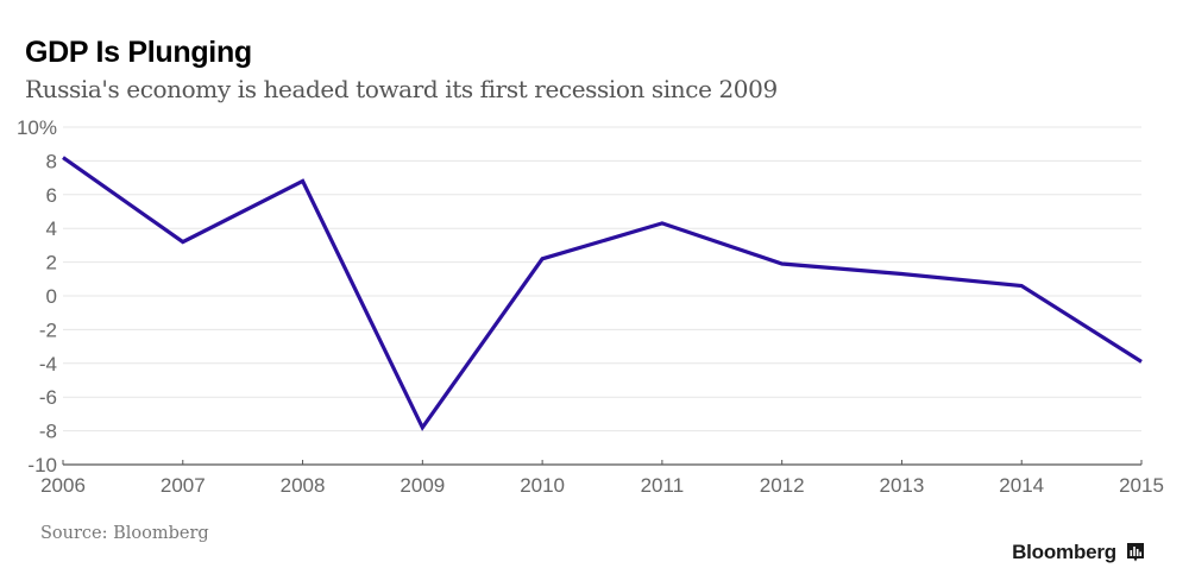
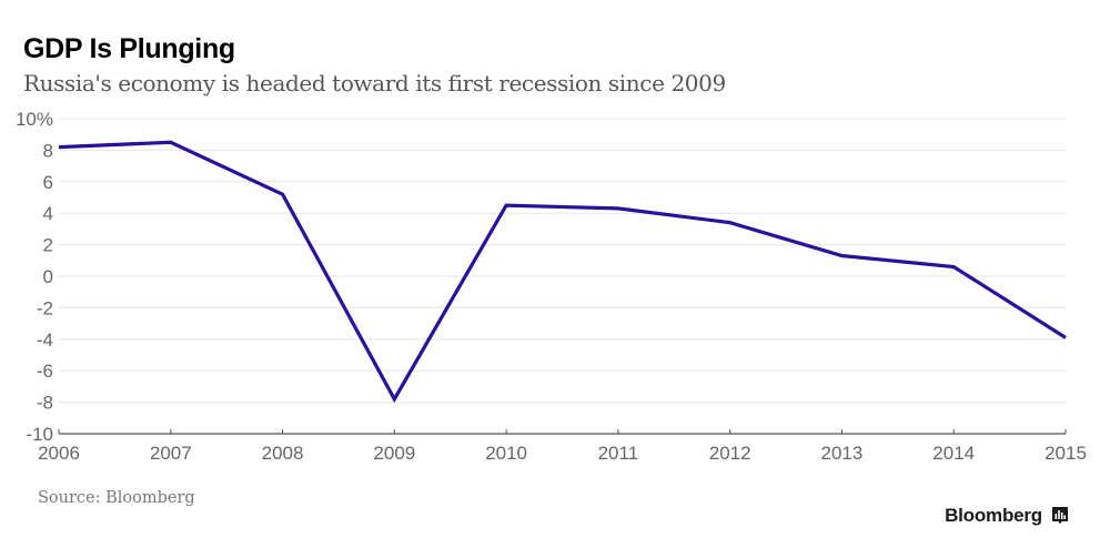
2007: 3.2% -> 8.5%
2008: 6.8% -> 5.2%
2010: 2.2% -> 4.5%
2012: 1.9% -> 3.4%
